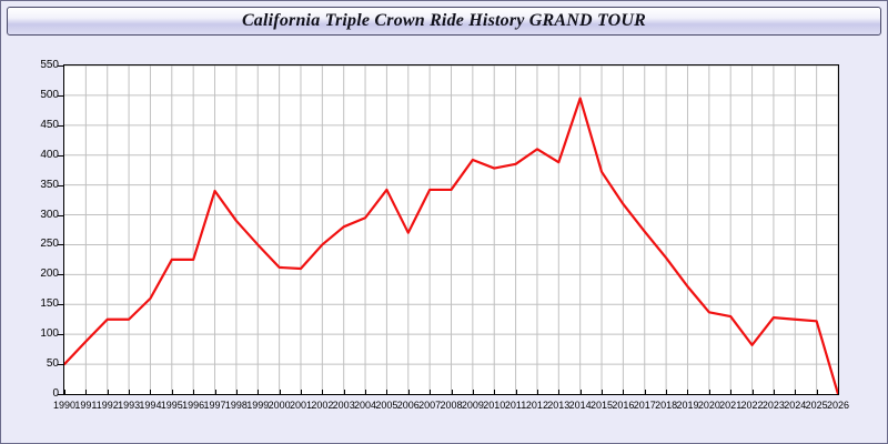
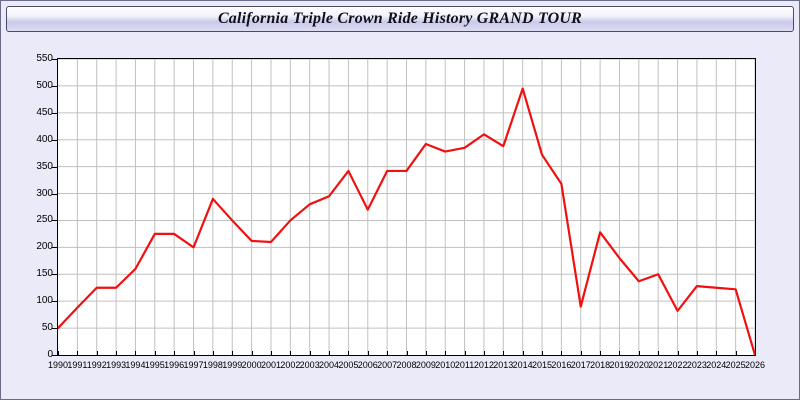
1997: 340 -> 200
2017: 270 -> 90
2021: 130 -> 150
